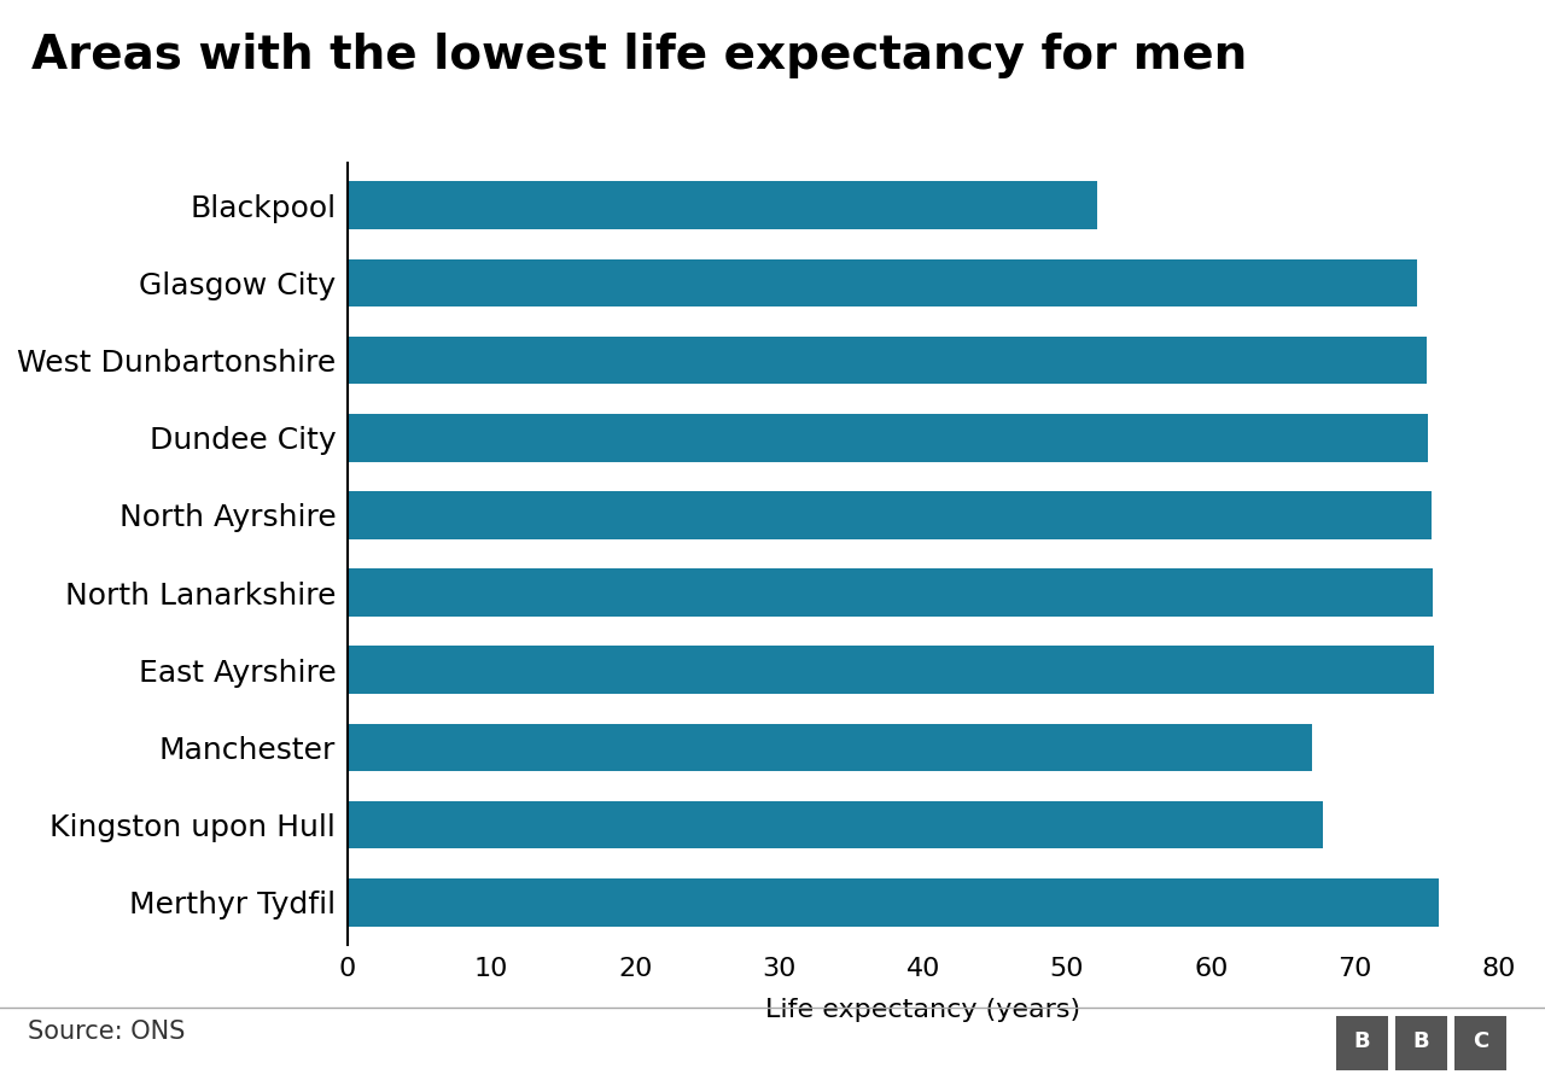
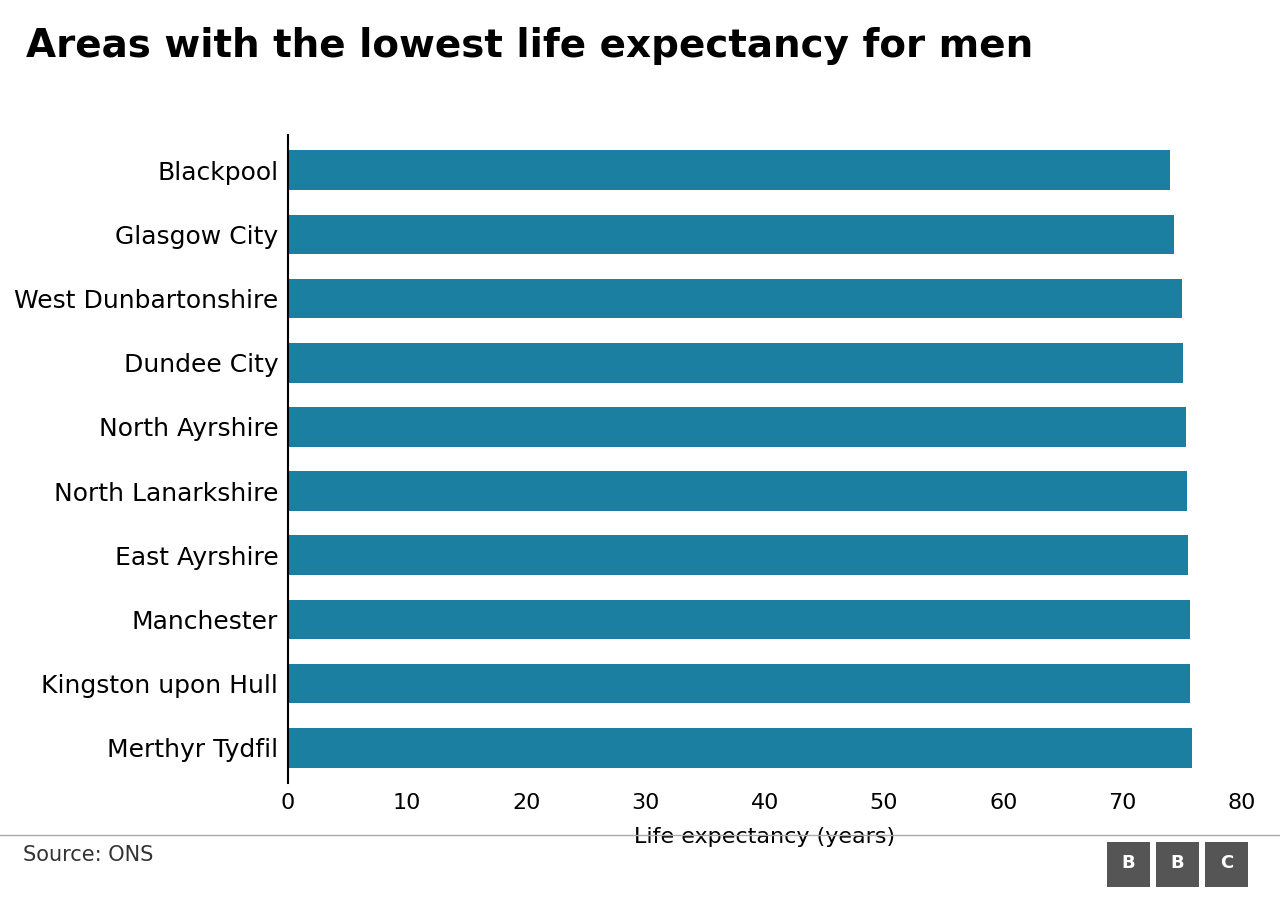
Blackpool: 52.1 -> 74.0
Manchester: 67.0 -> 75.7
Kingston upon Hull: 67.8 -> 75.7
